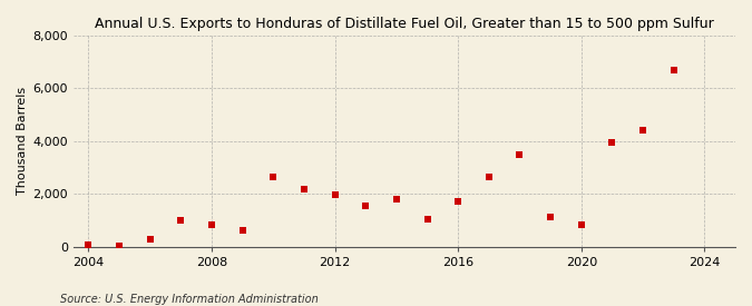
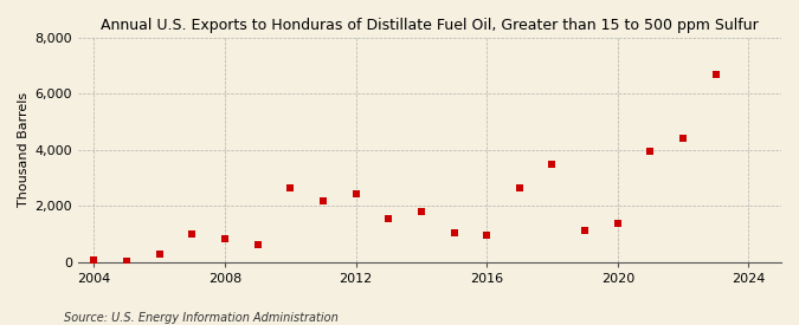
2012: 1,950 -> 2,450
2016: 1,700 -> 950
2020: 820 -> 1,400
